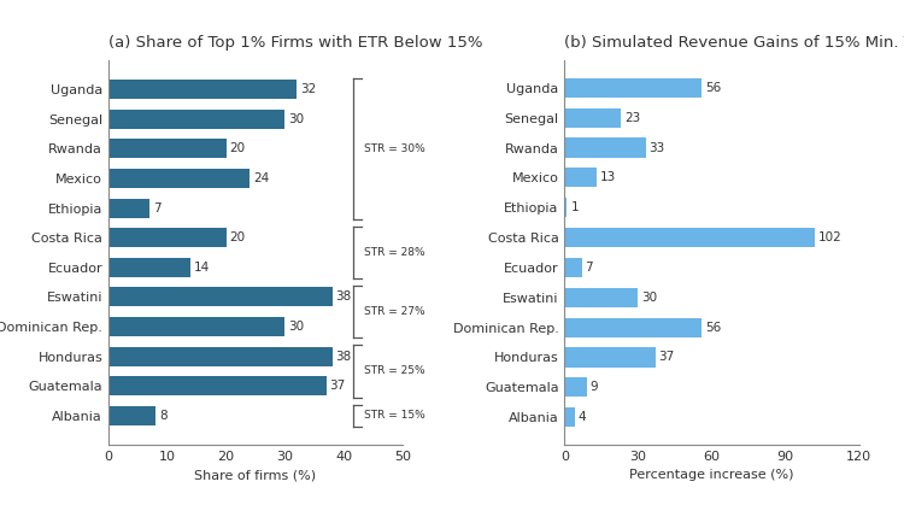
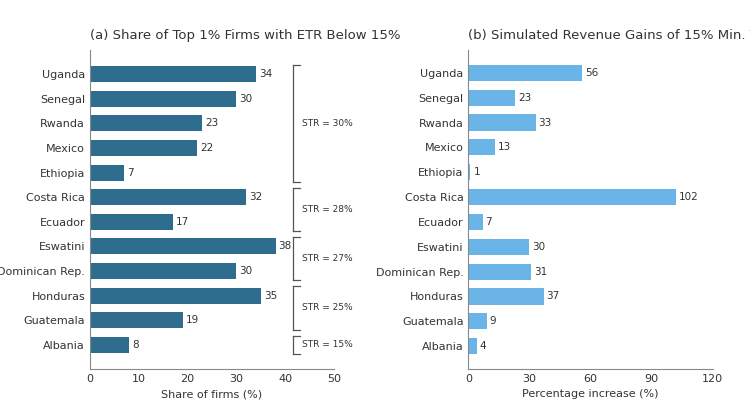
(a) Share of Top 1% Firms with ETR Below 15%/Uganda: 32 -> 34
(a) Share of Top 1% Firms with ETR Below 15%/Rwanda: 20 -> 23
(a) Share of Top 1% Firms with ETR Below 15%/Mexico: 24 -> 22
(a) Share of Top 1% Firms with ETR Below 15%/Costa Rica: 20 -> 32
(a) Share of Top 1% Firms with ETR Below 15%/Ecuador: 14 -> 17
(a) Share of Top 1% Firms with ETR Below 15%/Honduras: 38 -> 35
(a) Share of Top 1% Firms with ETR Below 15%/Guatemala: 37 -> 19
Dominican Rep.: 56 -> 31
